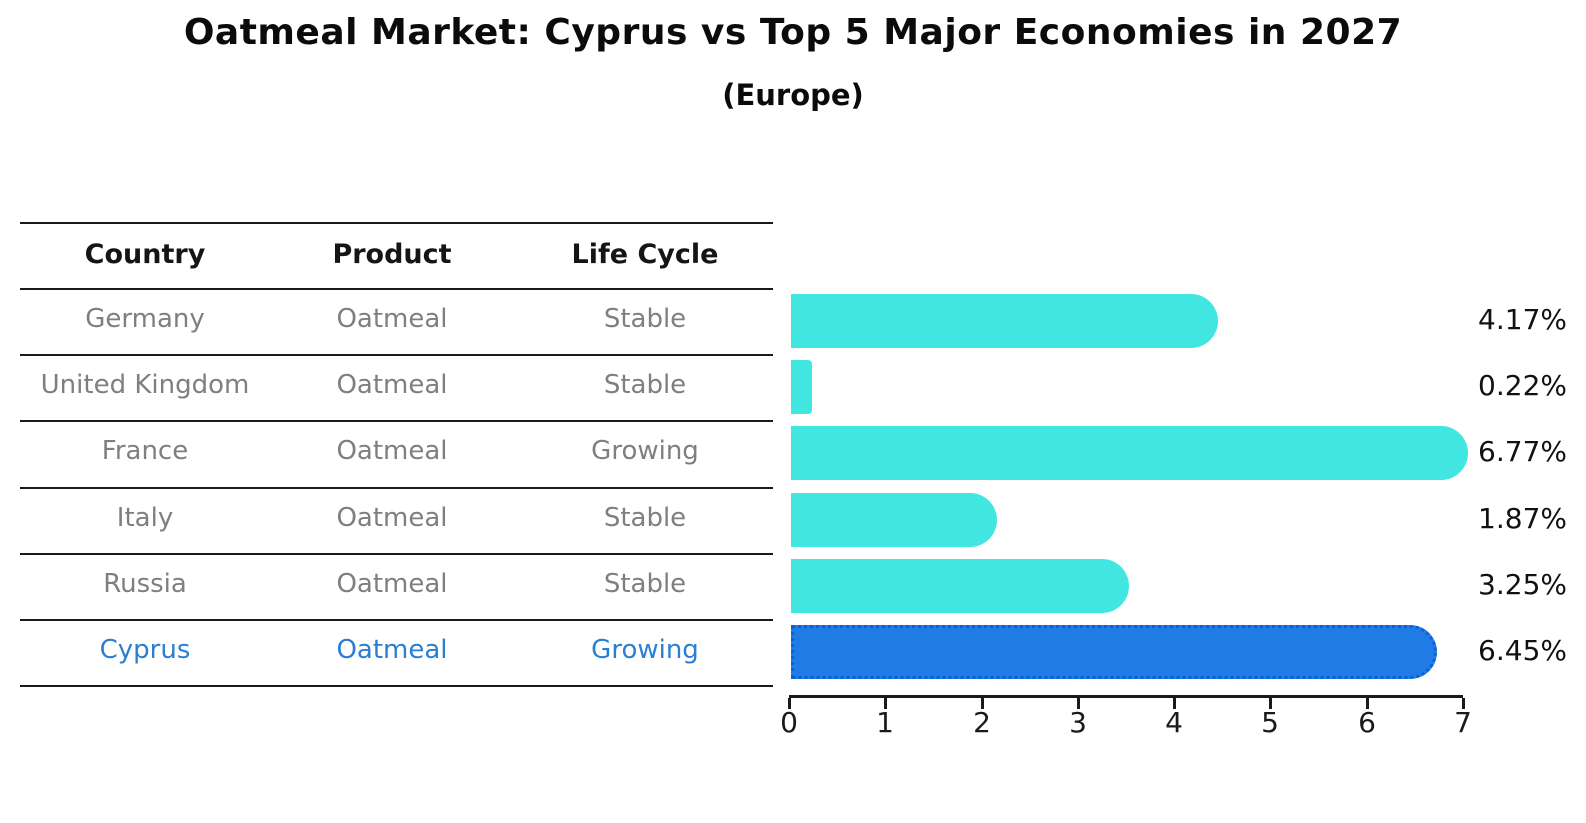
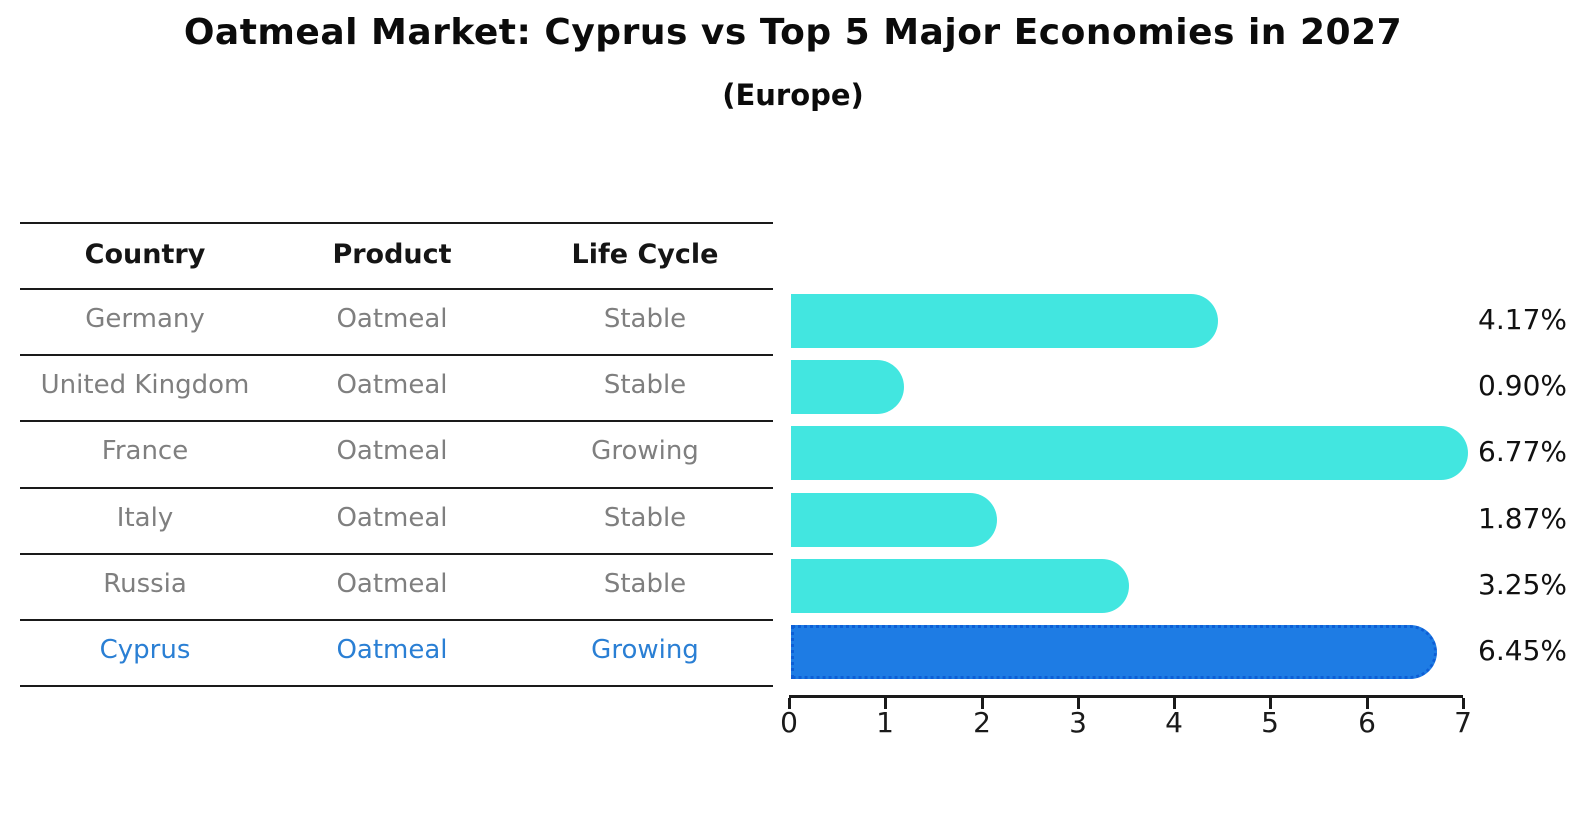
United Kingdom: 0.22% -> 0.90%
